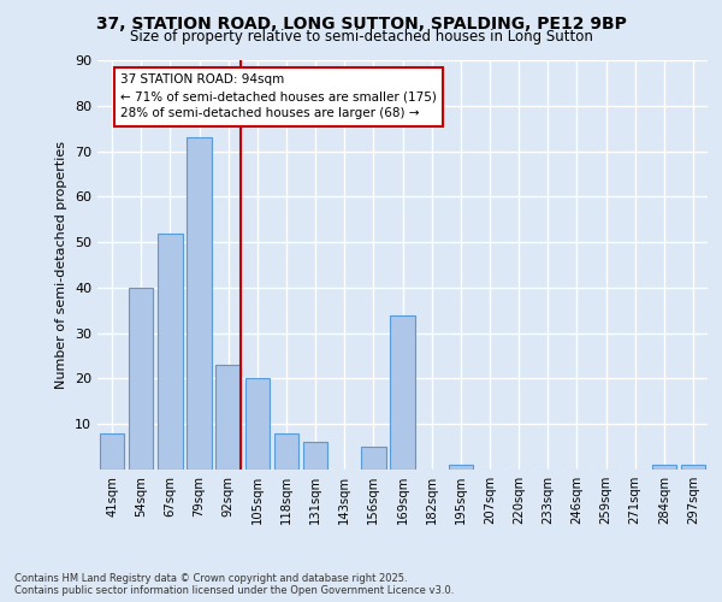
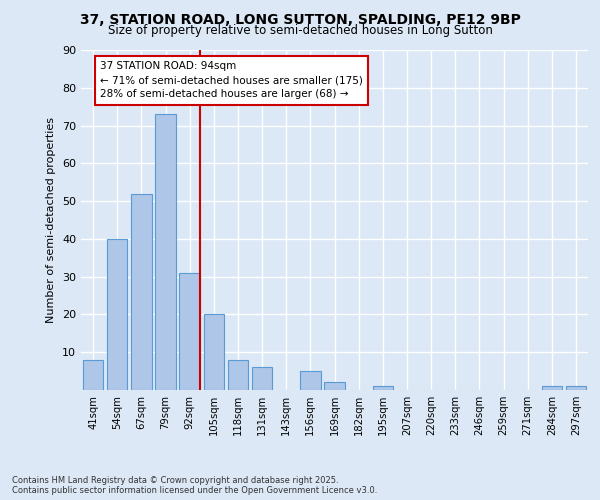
92sqm: 23 -> 31
169sqm: 34 -> 2
